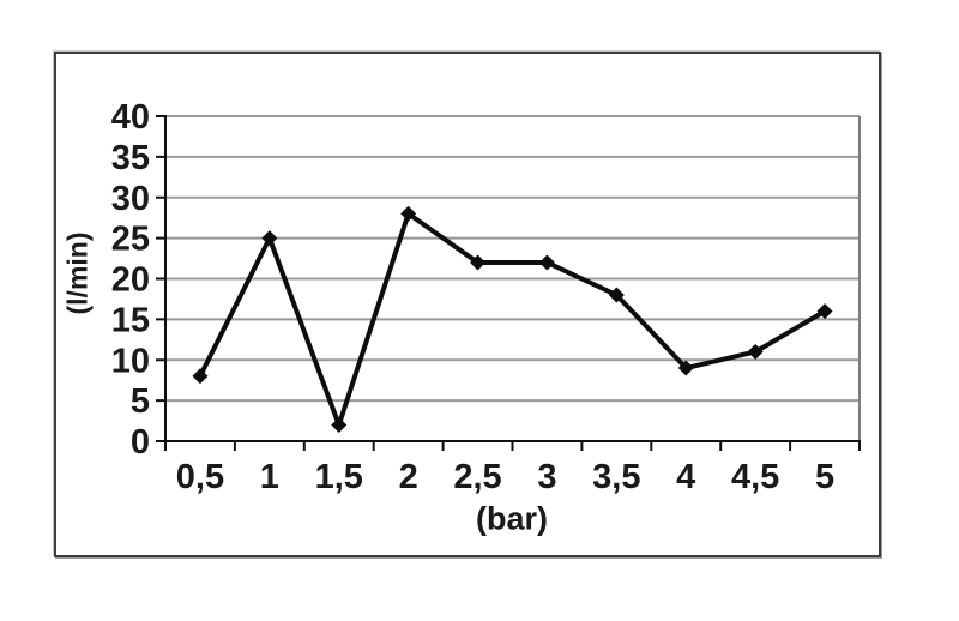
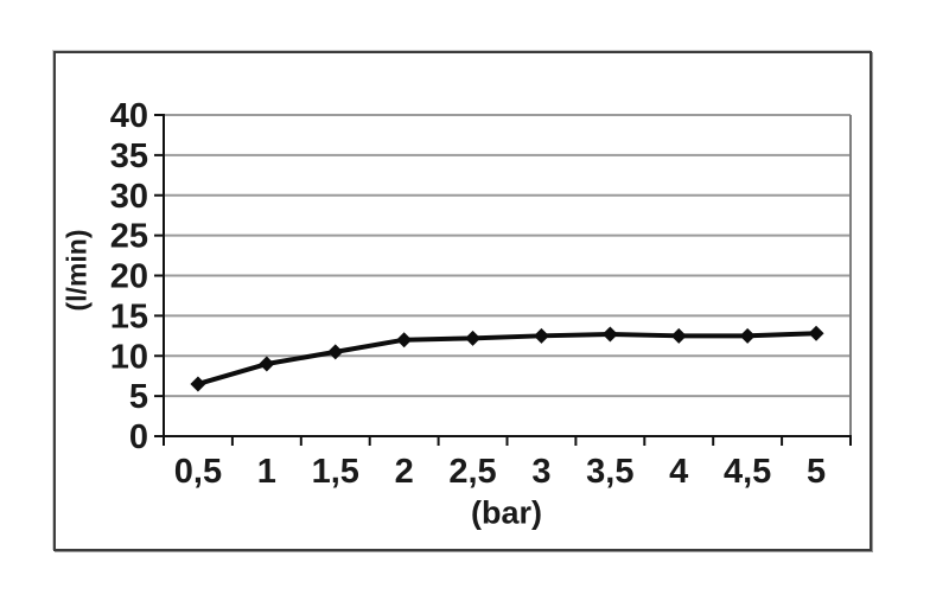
0,5: 8 -> 6
1: 25 -> 9
1,5: 2 -> 10
2: 28 -> 12
2,5: 22 -> 12
3: 22 -> 12
3,5: 18 -> 13
4: 9 -> 12
4,5: 11 -> 12
5: 16 -> 13
